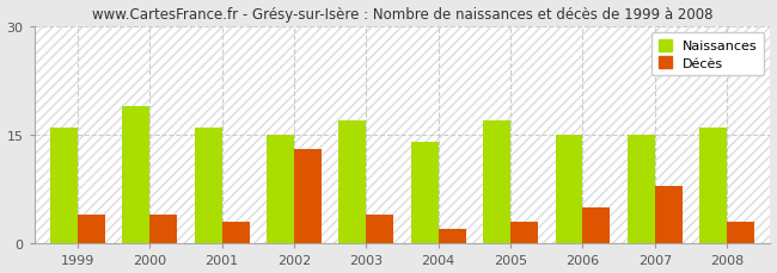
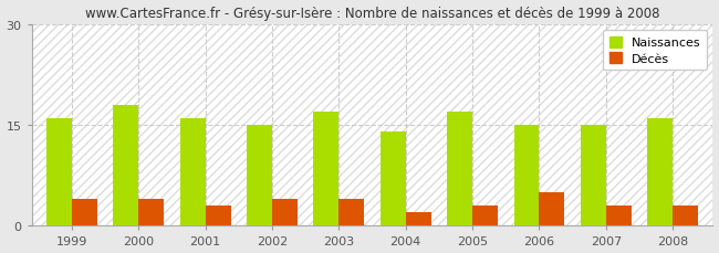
Naissances/2000: 19 -> 18
Décès/2002: 13 -> 4
Décès/2007: 8 -> 3
